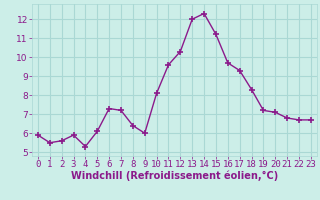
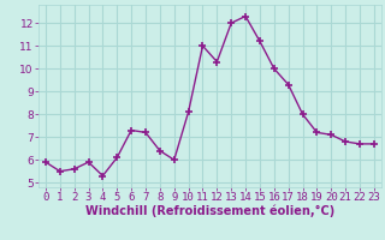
11: 9.6 -> 11.0
16: 9.7 -> 10.0
18: 8.3 -> 8.0
